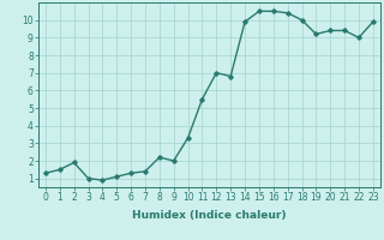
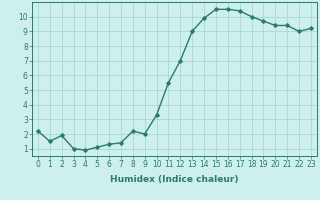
0: 1.3 -> 2.2
13: 6.8 -> 9.0
19: 9.2 -> 9.7
23: 9.9 -> 9.2
